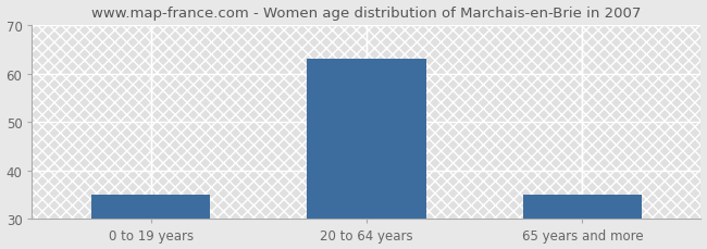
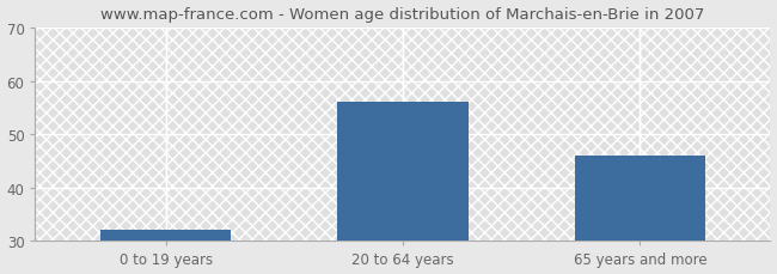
0 to 19 years: 35 -> 32
20 to 64 years: 63 -> 56
65 years and more: 35 -> 46
